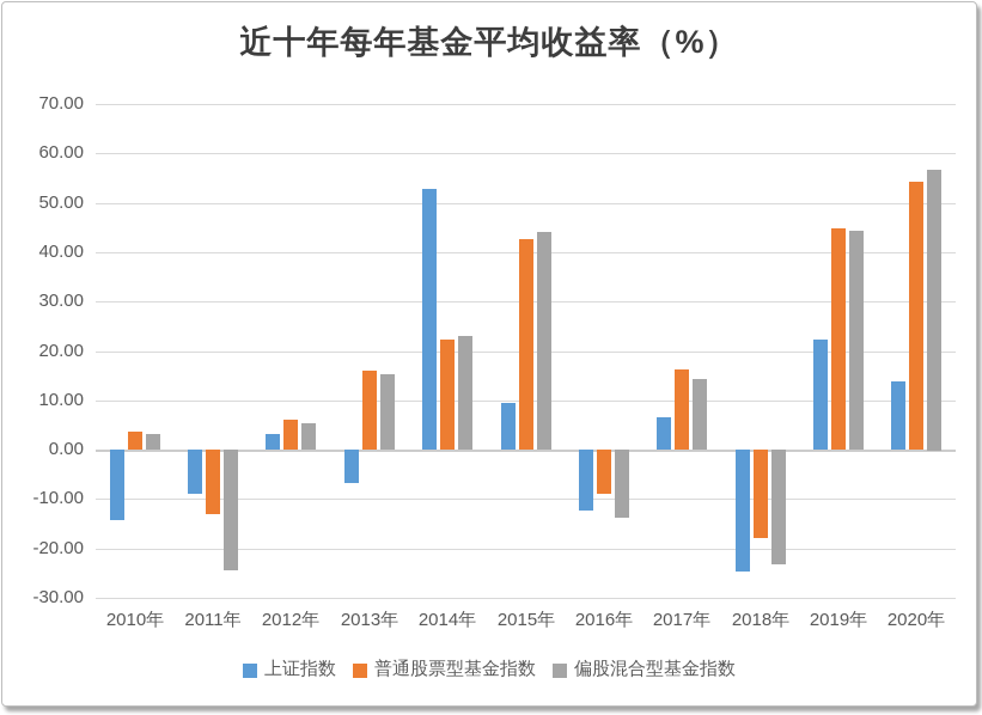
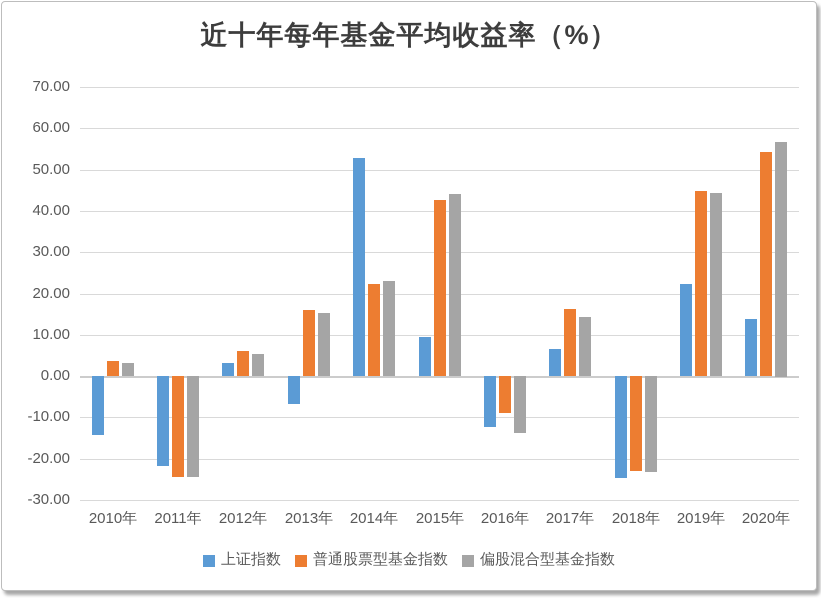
上证指数/2011年: -9 -> -22
普通股票型基金指数/2011年: -13 -> -24
普通股票型基金指数/2018年: -18 -> -23
